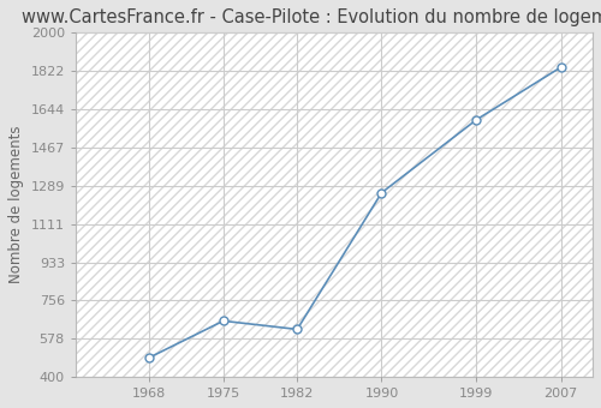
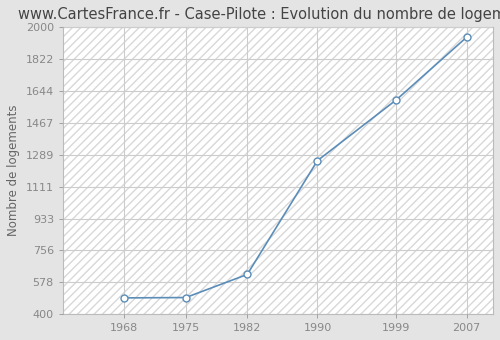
1975: 660 -> 490
2007: 1840 -> 1940
